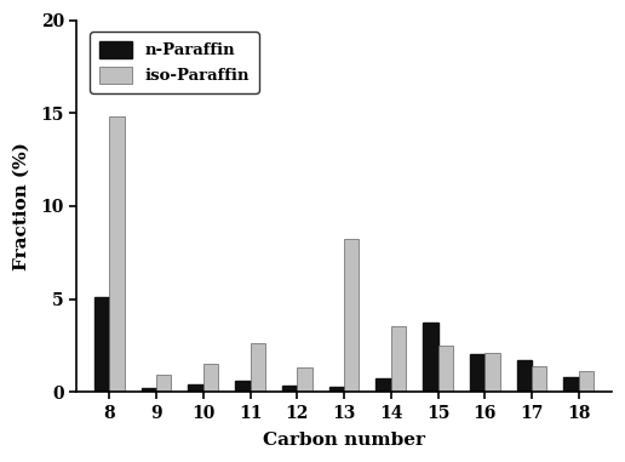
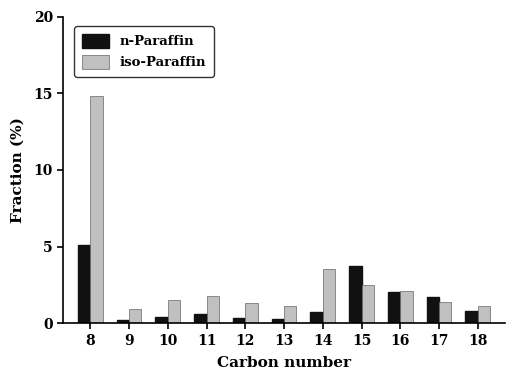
iso-Paraffin/11: 2.6 -> 1.8
iso-Paraffin/13: 8.2 -> 1.1
